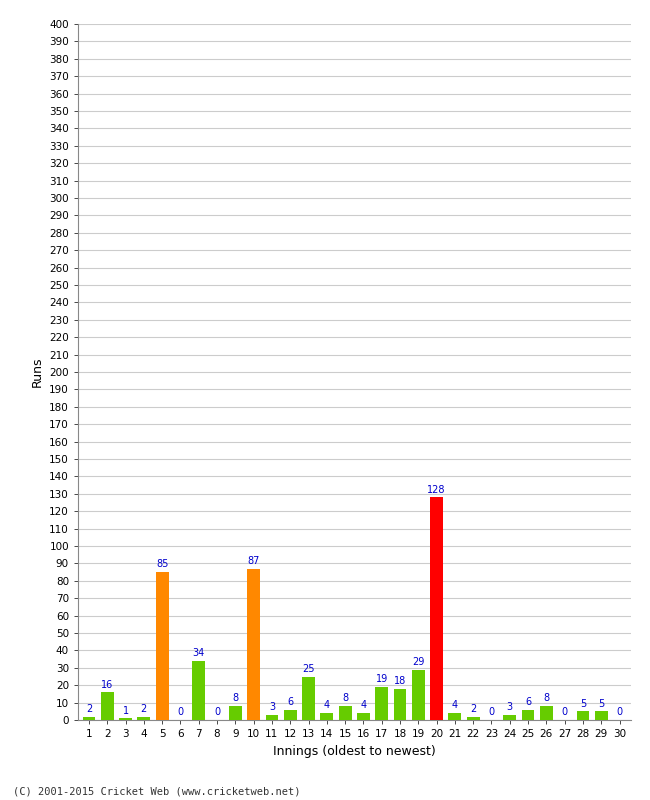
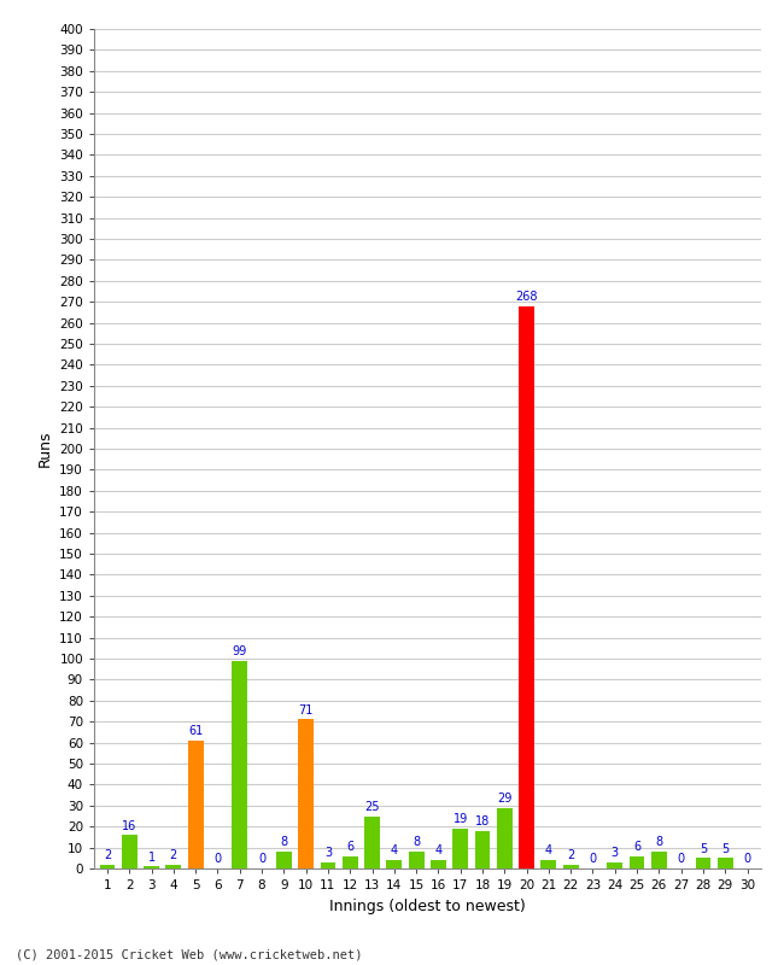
5: 85 -> 61
7: 34 -> 99
10: 87 -> 71
20: 128 -> 268
